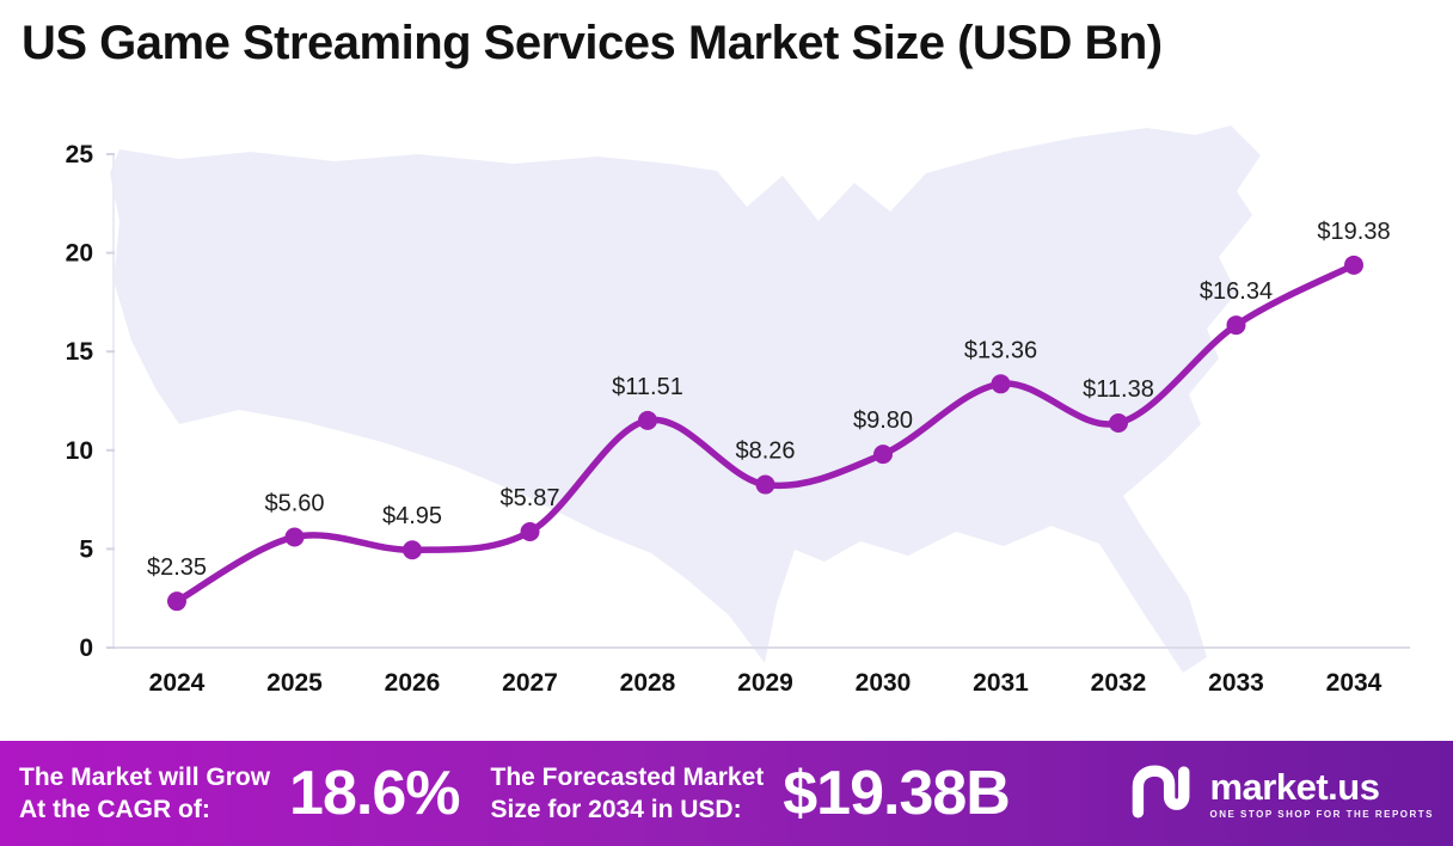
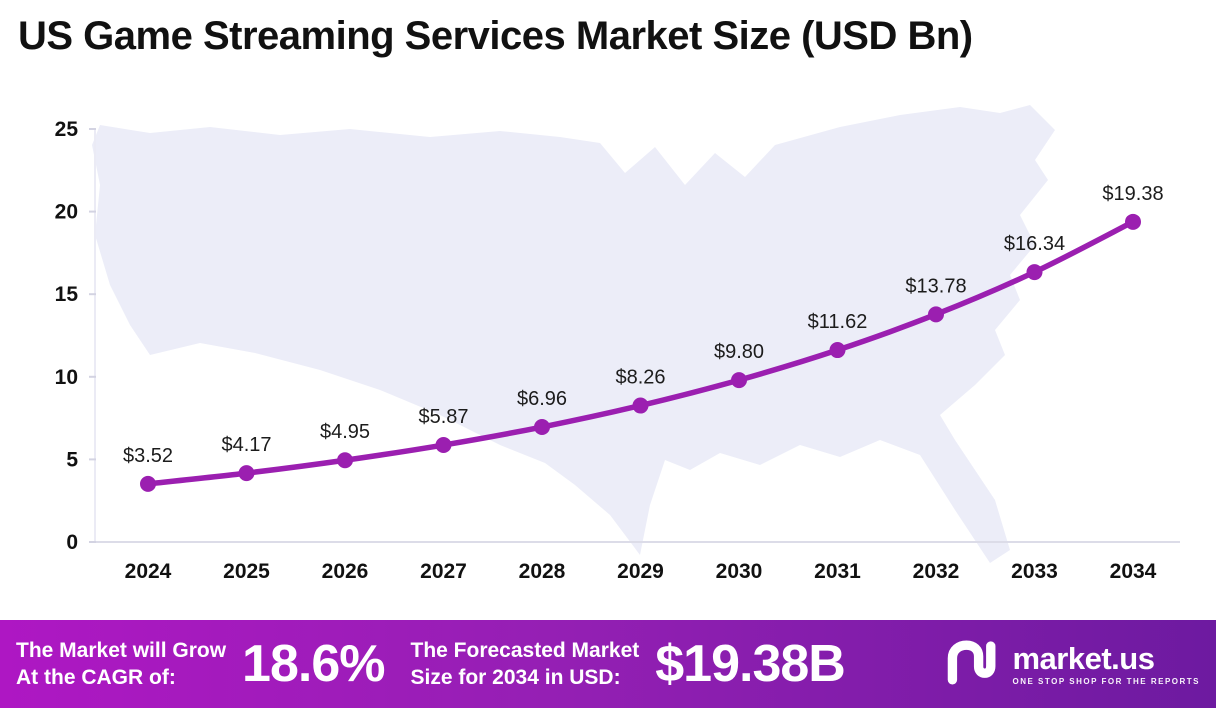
2024: $2.35 -> $3.52
2025: $5.60 -> $4.17
2028: $11.51 -> $6.96
2031: $13.36 -> $11.62
2032: $11.38 -> $13.78
